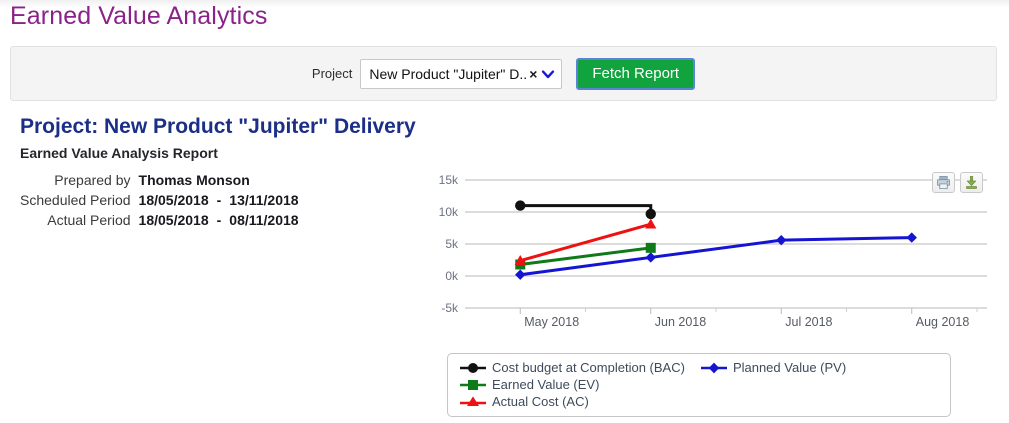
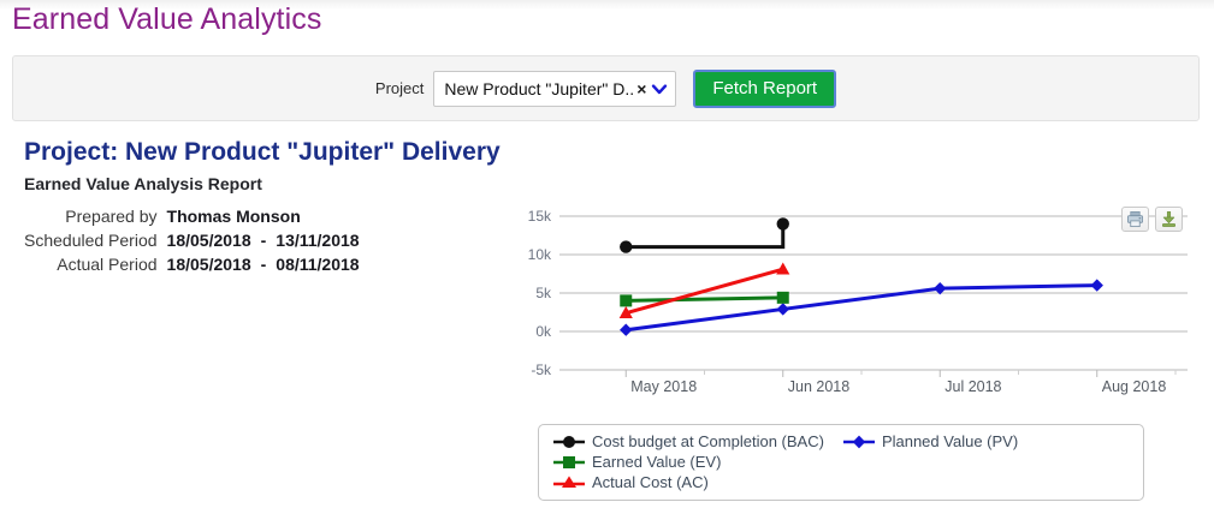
Earned Value (EV)/May 2018: 2k -> 4k
Cost budget at Completion (BAC)/Jun 2018: 10k -> 14k
